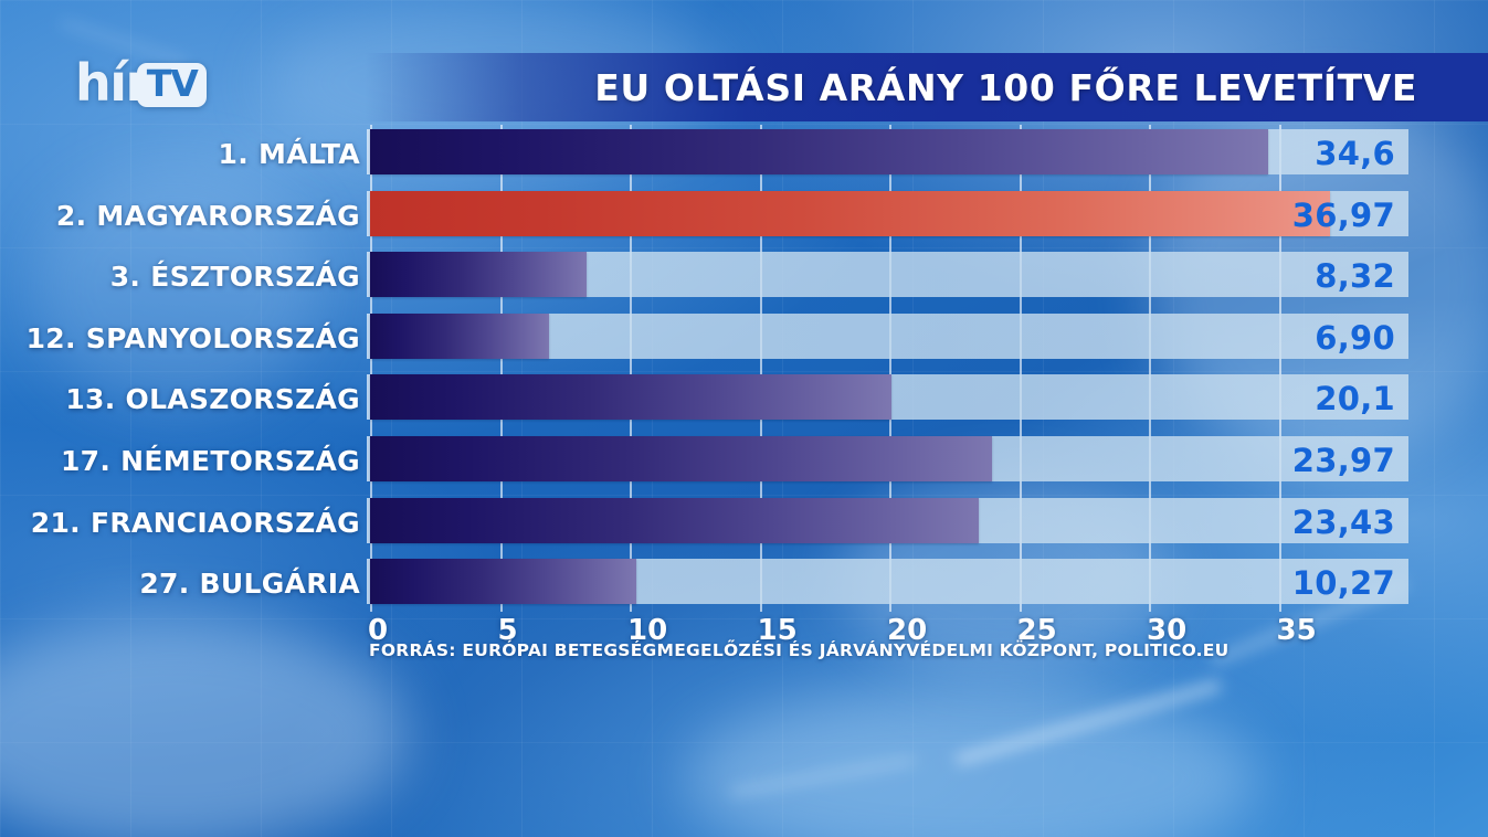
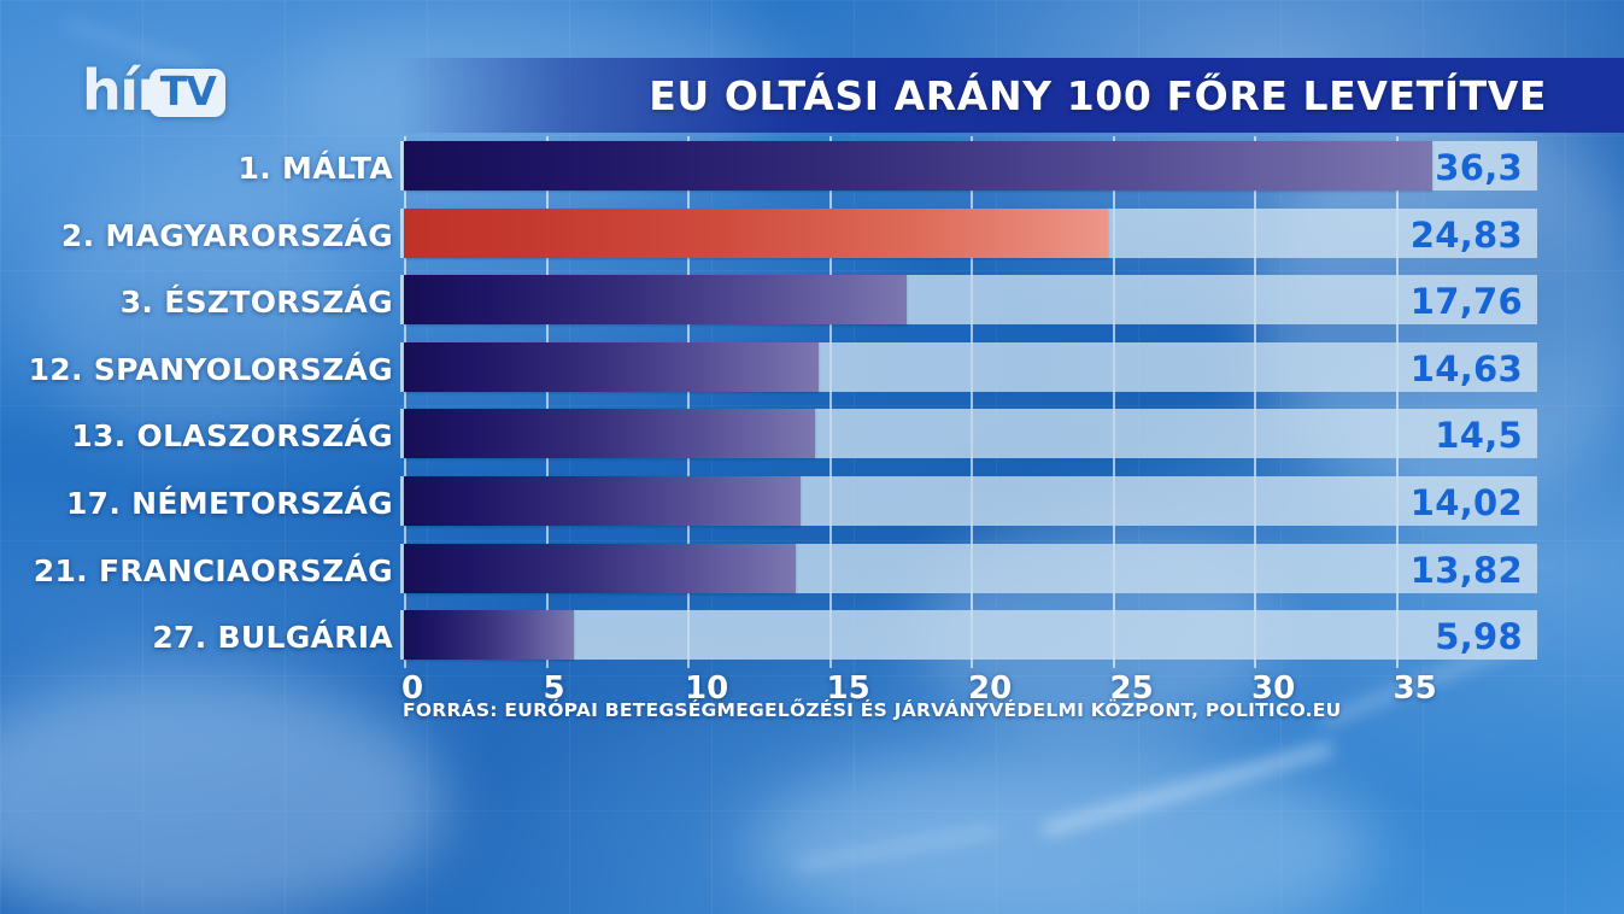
1. MÁLTA: 34,6 -> 36,3
2. MAGYARORSZÁG: 36,97 -> 24,83
3. ÉSZTORSZÁG: 8,32 -> 17,76
12. SPANYOLORSZÁG: 6,90 -> 14,63
13. OLASZORSZÁG: 20,1 -> 14,5
17. NÉMETORSZÁG: 23,97 -> 14,02
21. FRANCIAORSZÁG: 23,43 -> 13,82
27. BULGÁRIA: 10,27 -> 5,98
